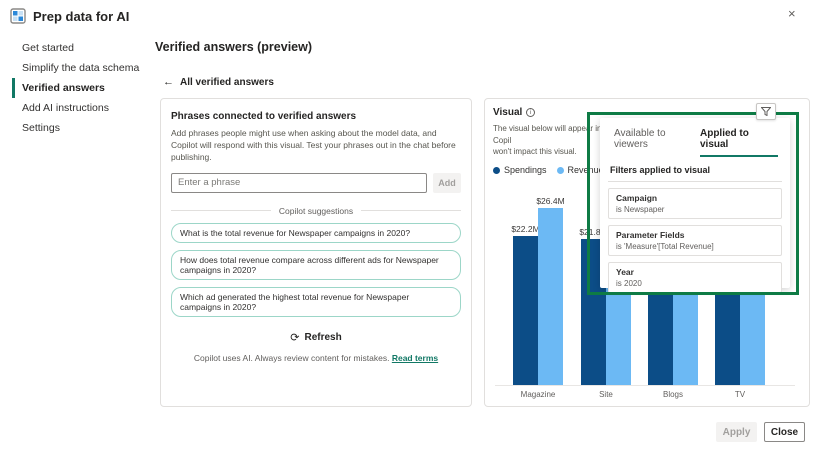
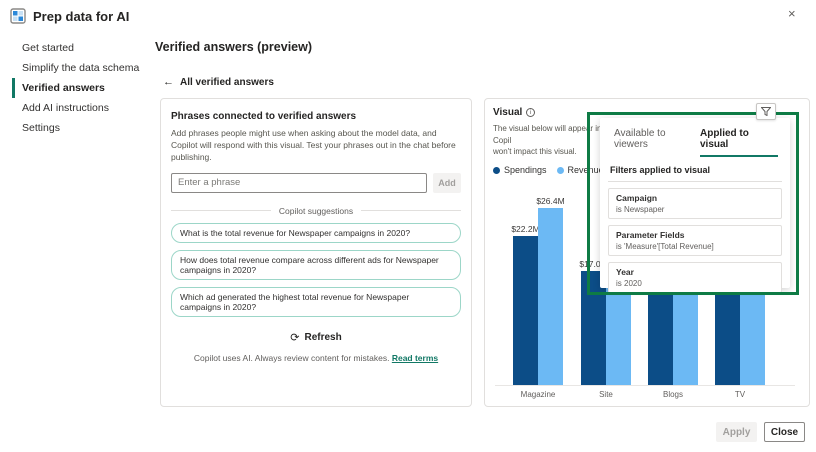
Spendings/Site: $21.8M -> $17.0M
